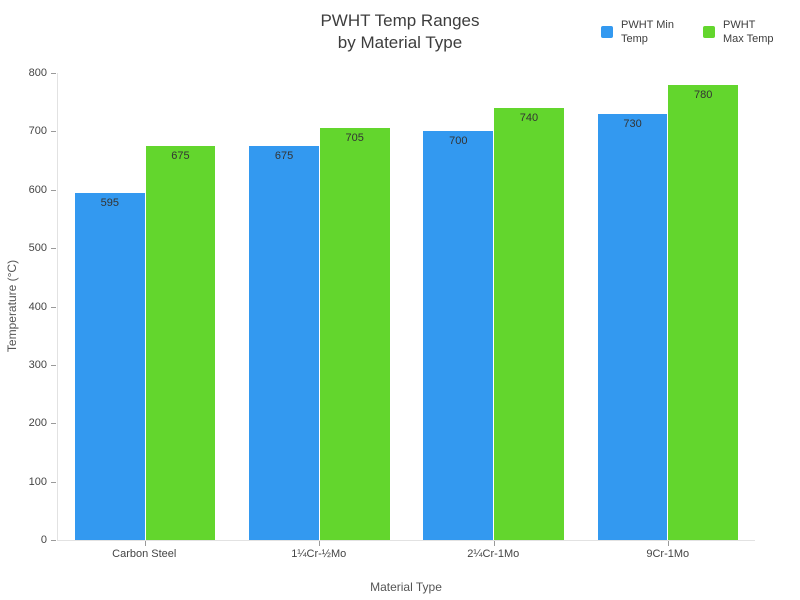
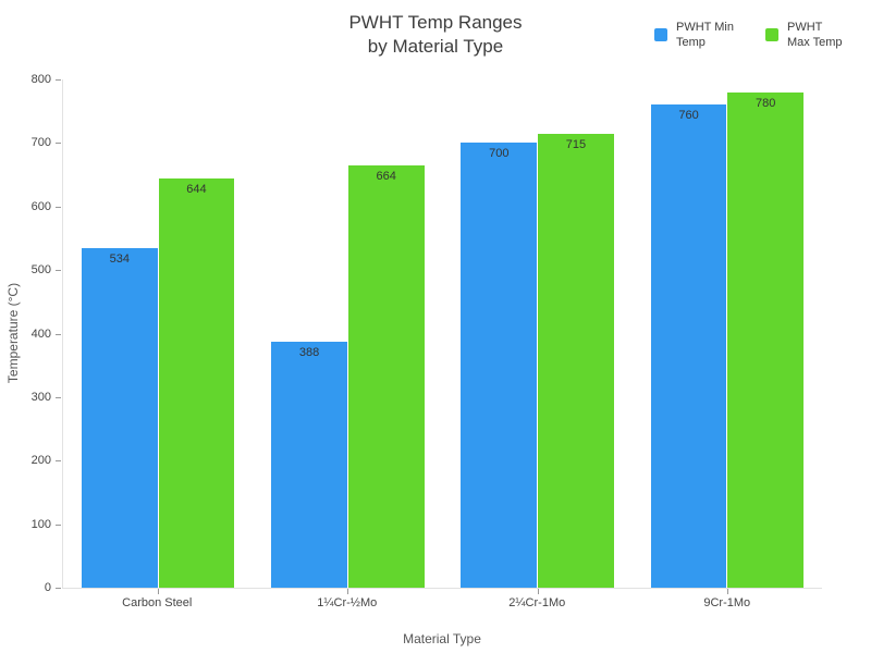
PWHT Min Temp/Carbon Steel: 595 -> 534
PWHT Max Temp/Carbon Steel: 675 -> 644
PWHT Min Temp/1¼Cr-½Mo: 675 -> 388
PWHT Max Temp/1¼Cr-½Mo: 705 -> 664
PWHT Max Temp/2¼Cr-1Mo: 740 -> 715
PWHT Min Temp/9Cr-1Mo: 730 -> 760
